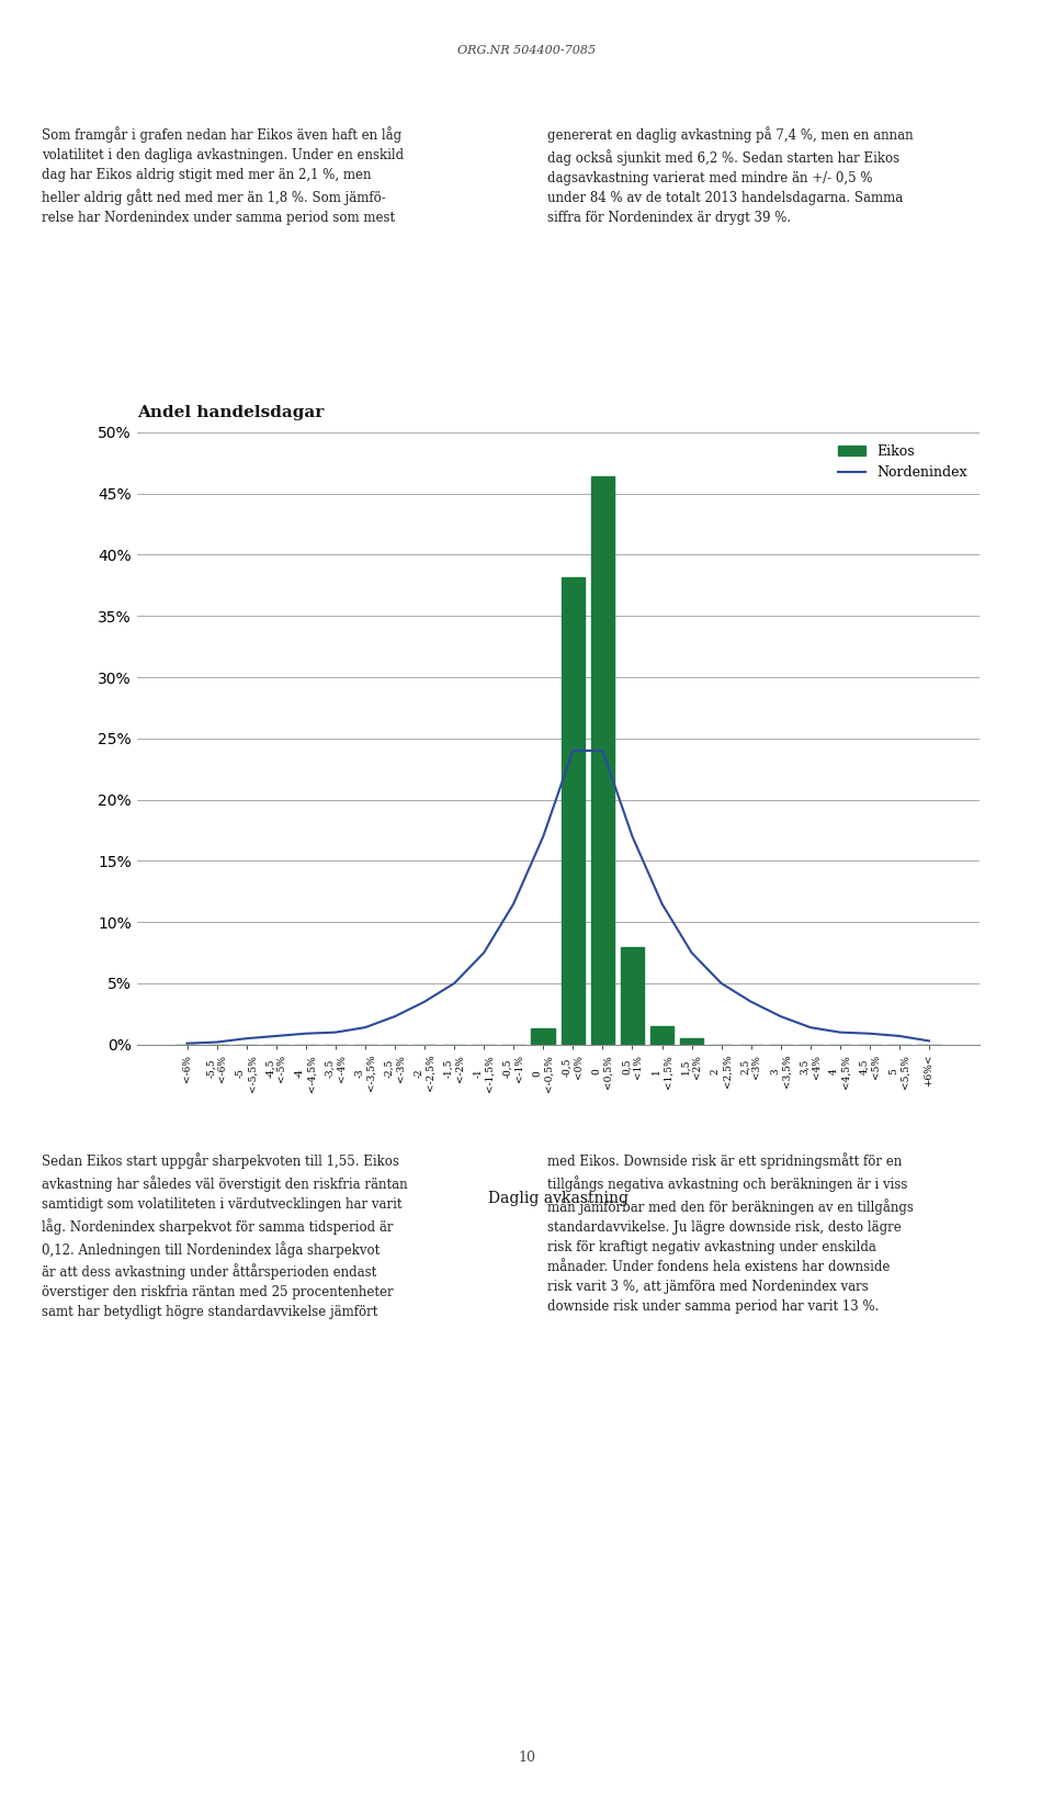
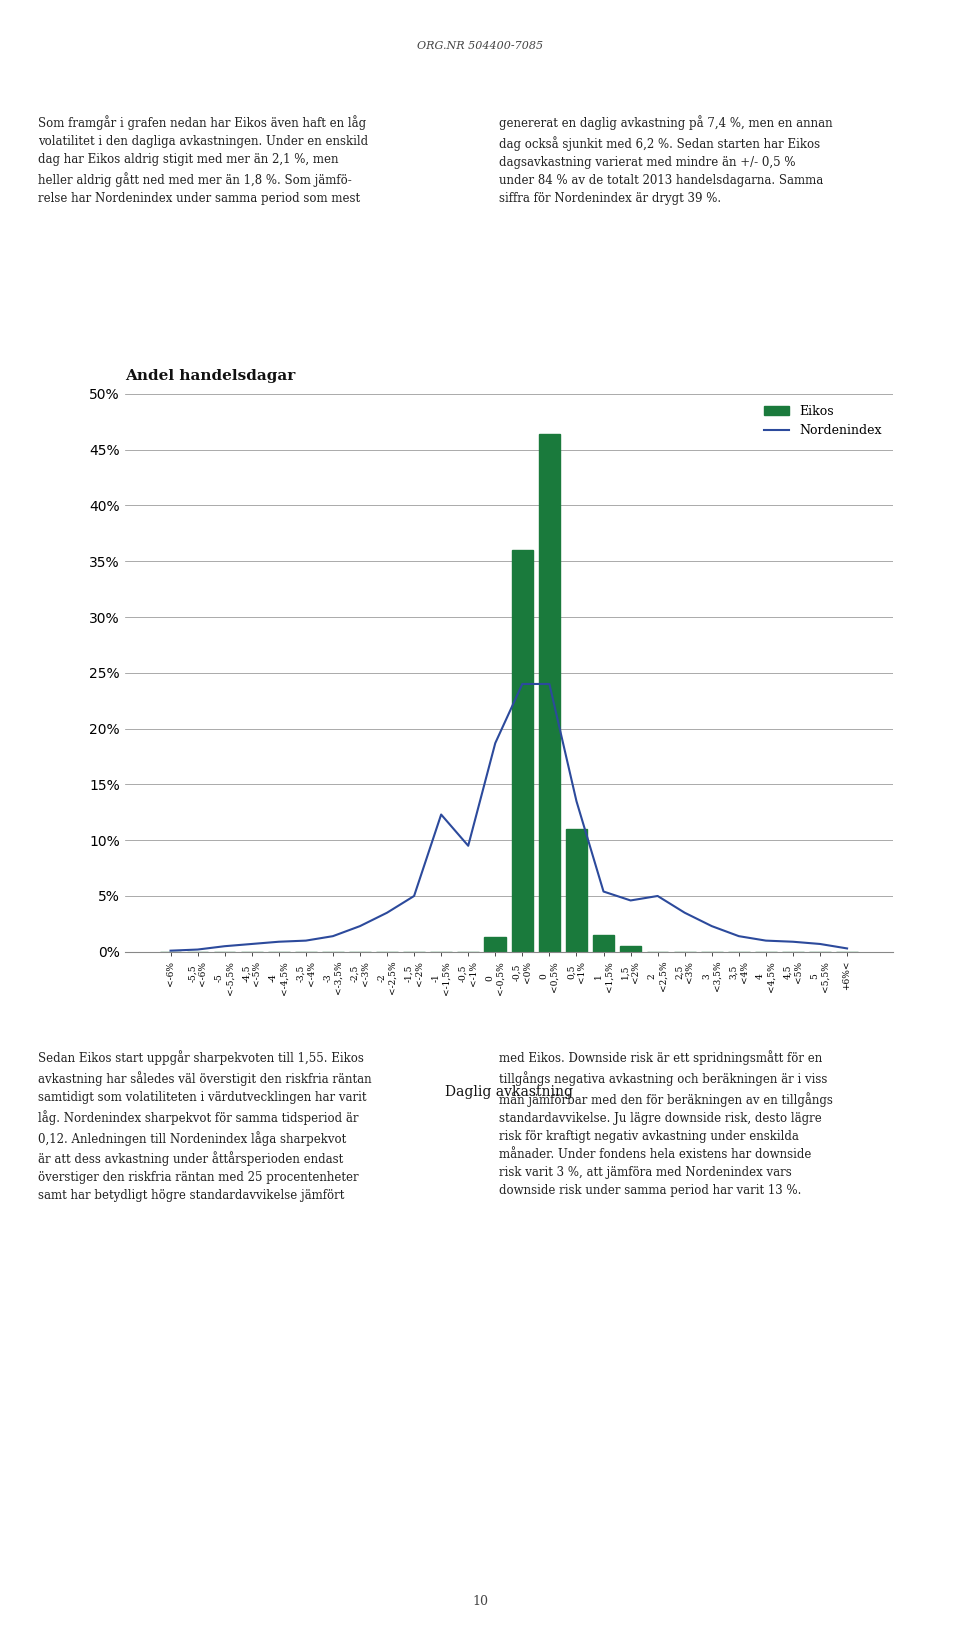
Nordenindex/-1 <-1,5%: 7.5% -> 12.3%
Nordenindex/-0,5 <-1%: 11.5% -> 9.5%
Nordenindex/0 <-0,5%: 17.0% -> 18.7%
Eikos/-0,5 <0%: 38.2% -> 36.0%
Eikos/0,5 <1%: 8.0% -> 11.0%
Nordenindex/0,5 <1%: 17.0% -> 13.5%
Nordenindex/1 <1,5%: 11.5% -> 5.4%
Nordenindex/1,5 <2%: 7.5% -> 4.6%
